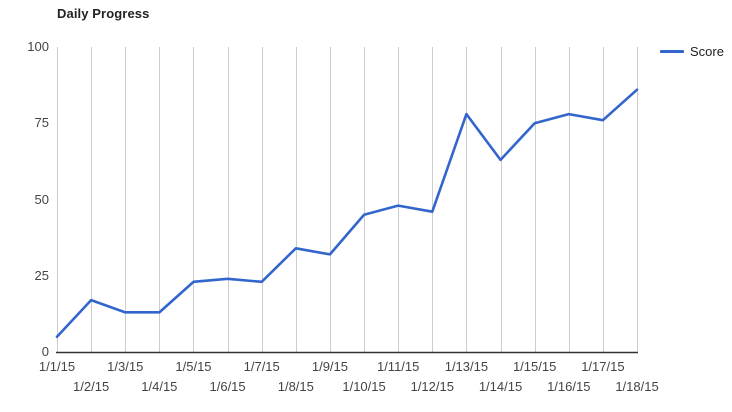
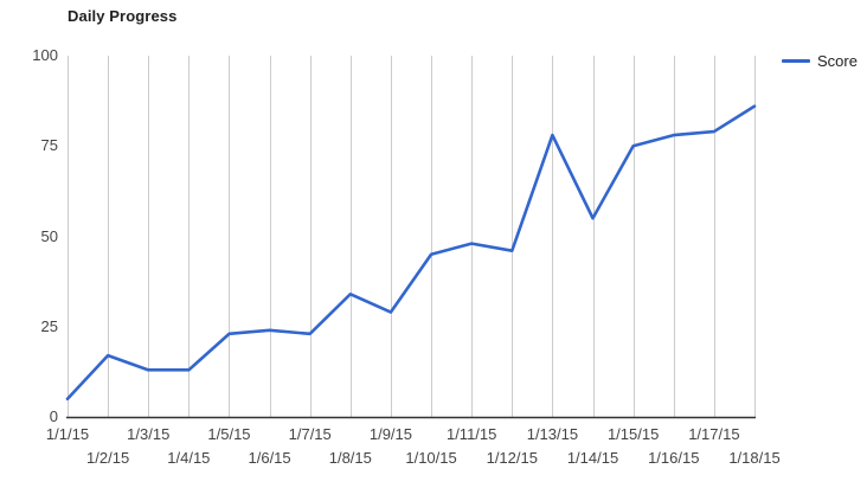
1/9/15: 32 -> 29
1/14/15: 63 -> 55
1/17/15: 76 -> 79
